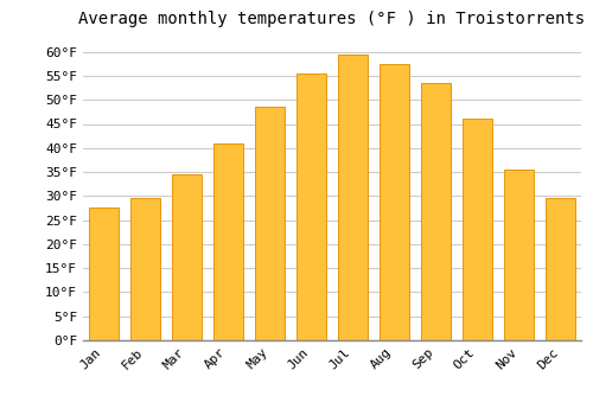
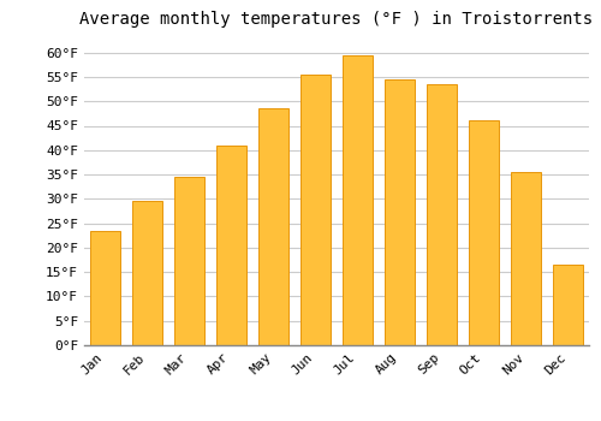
Jan: 27.5°F -> 23.5°F
Aug: 57.5°F -> 54.5°F
Dec: 29.5°F -> 16.5°F
